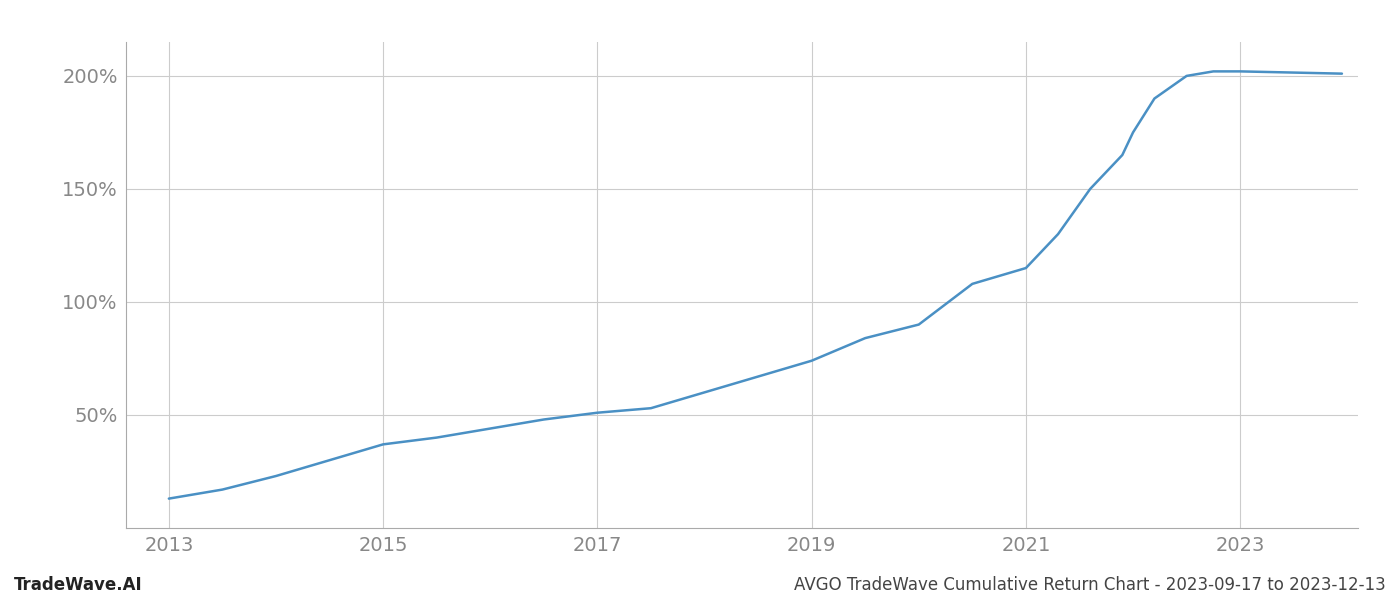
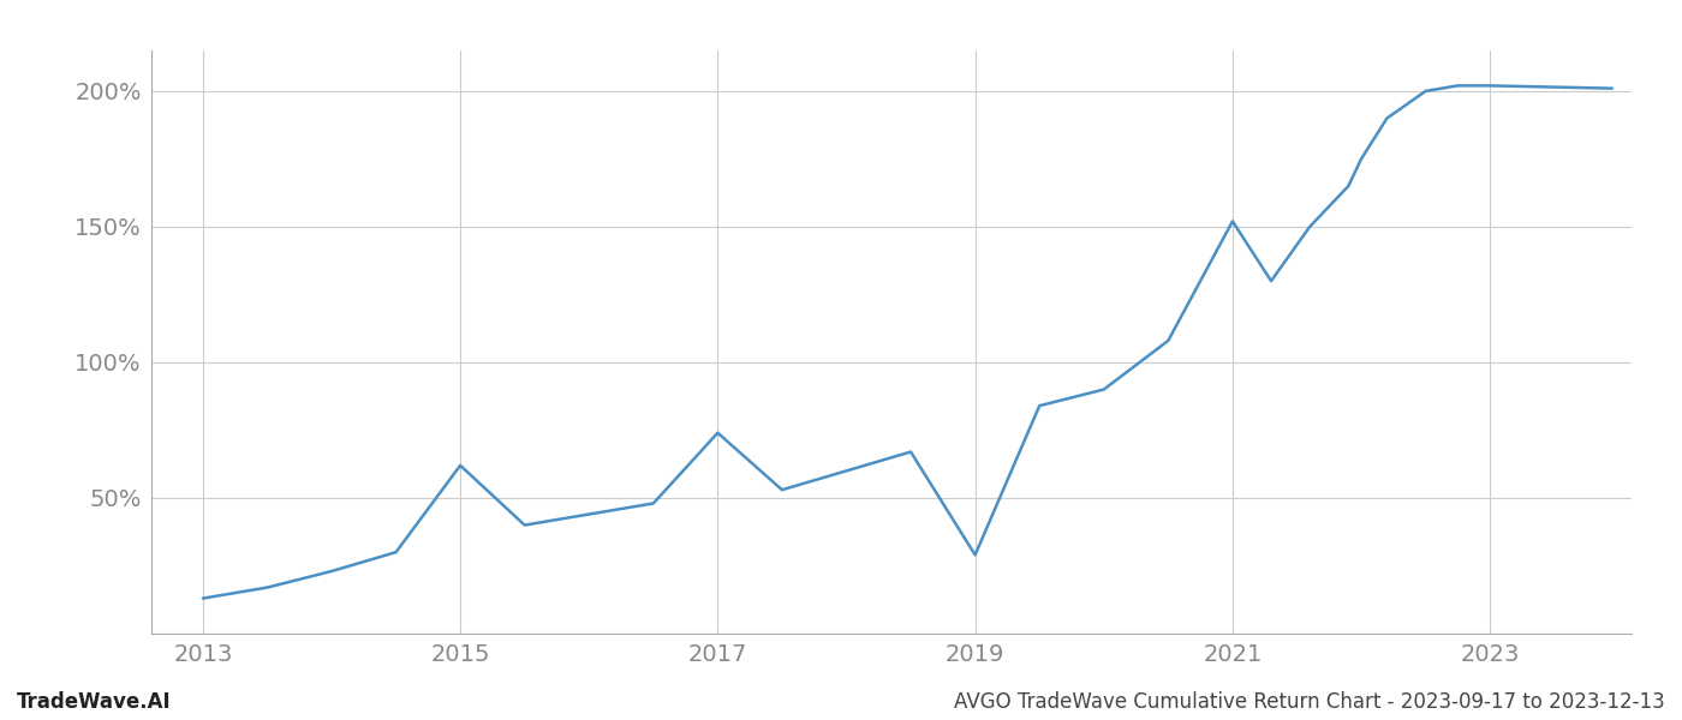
2015: 37% -> 62%
2017: 51% -> 74%
2019: 74% -> 29%
2021: 115% -> 152%
